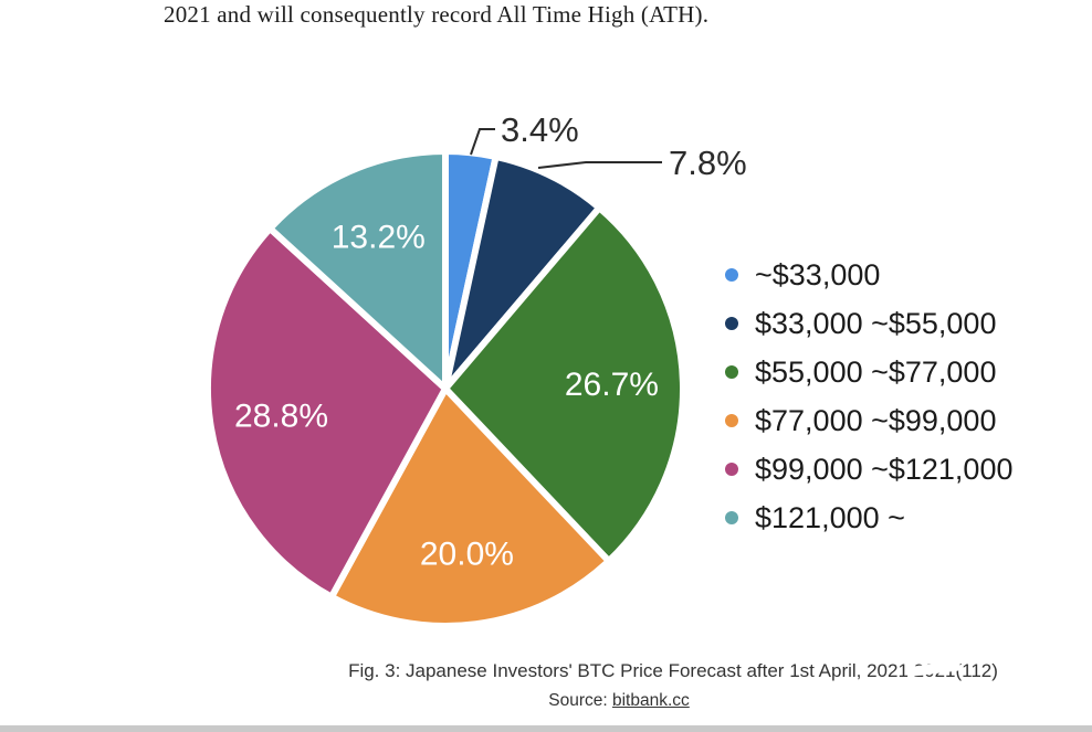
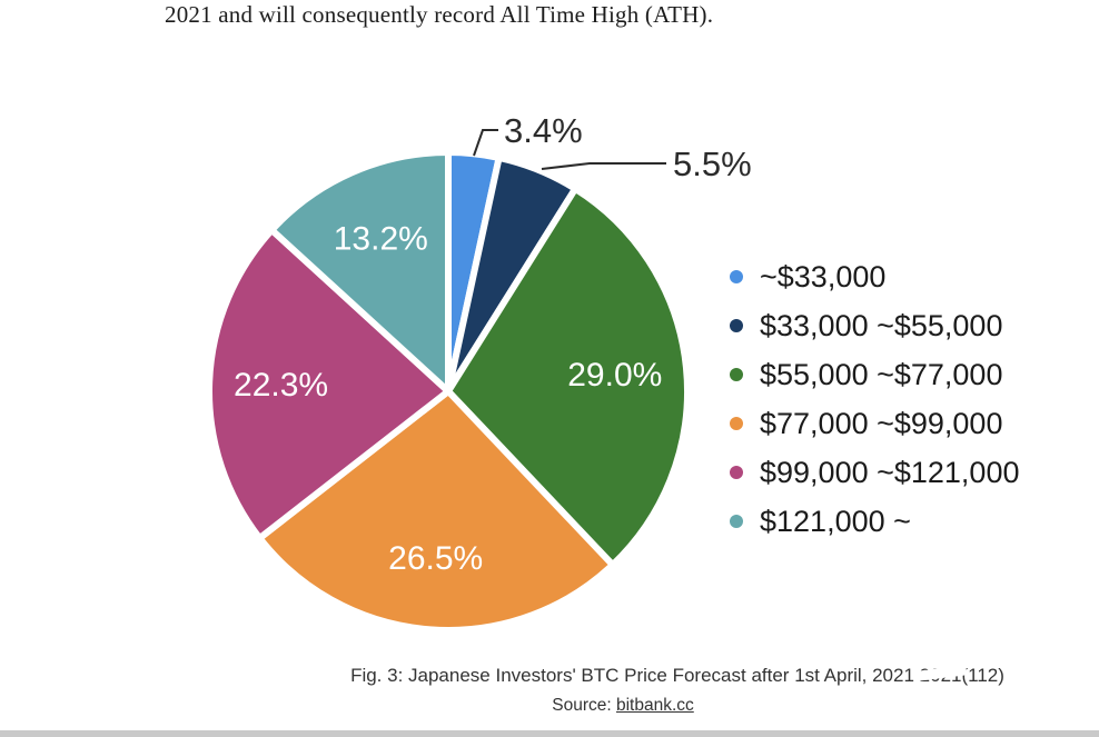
$33,000 ~$55,000: 7.8% -> 5.5%
$55,000 ~$77,000: 26.7% -> 29.0%
$77,000 ~$99,000: 20.0% -> 26.5%
$99,000 ~$121,000: 28.8% -> 22.3%
